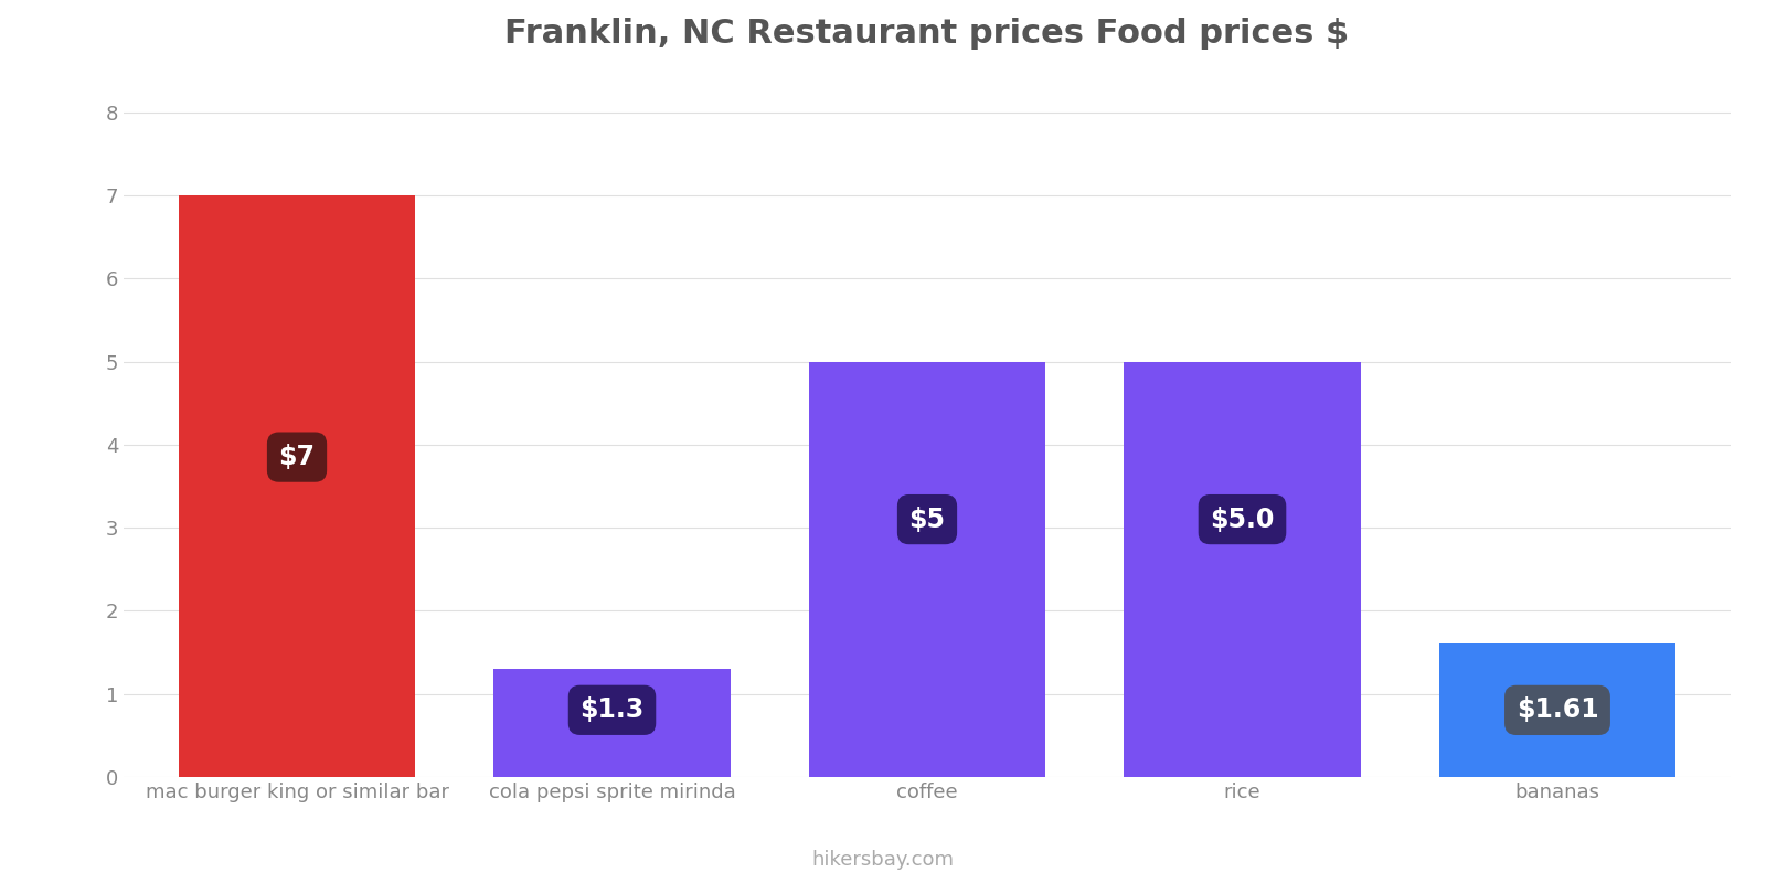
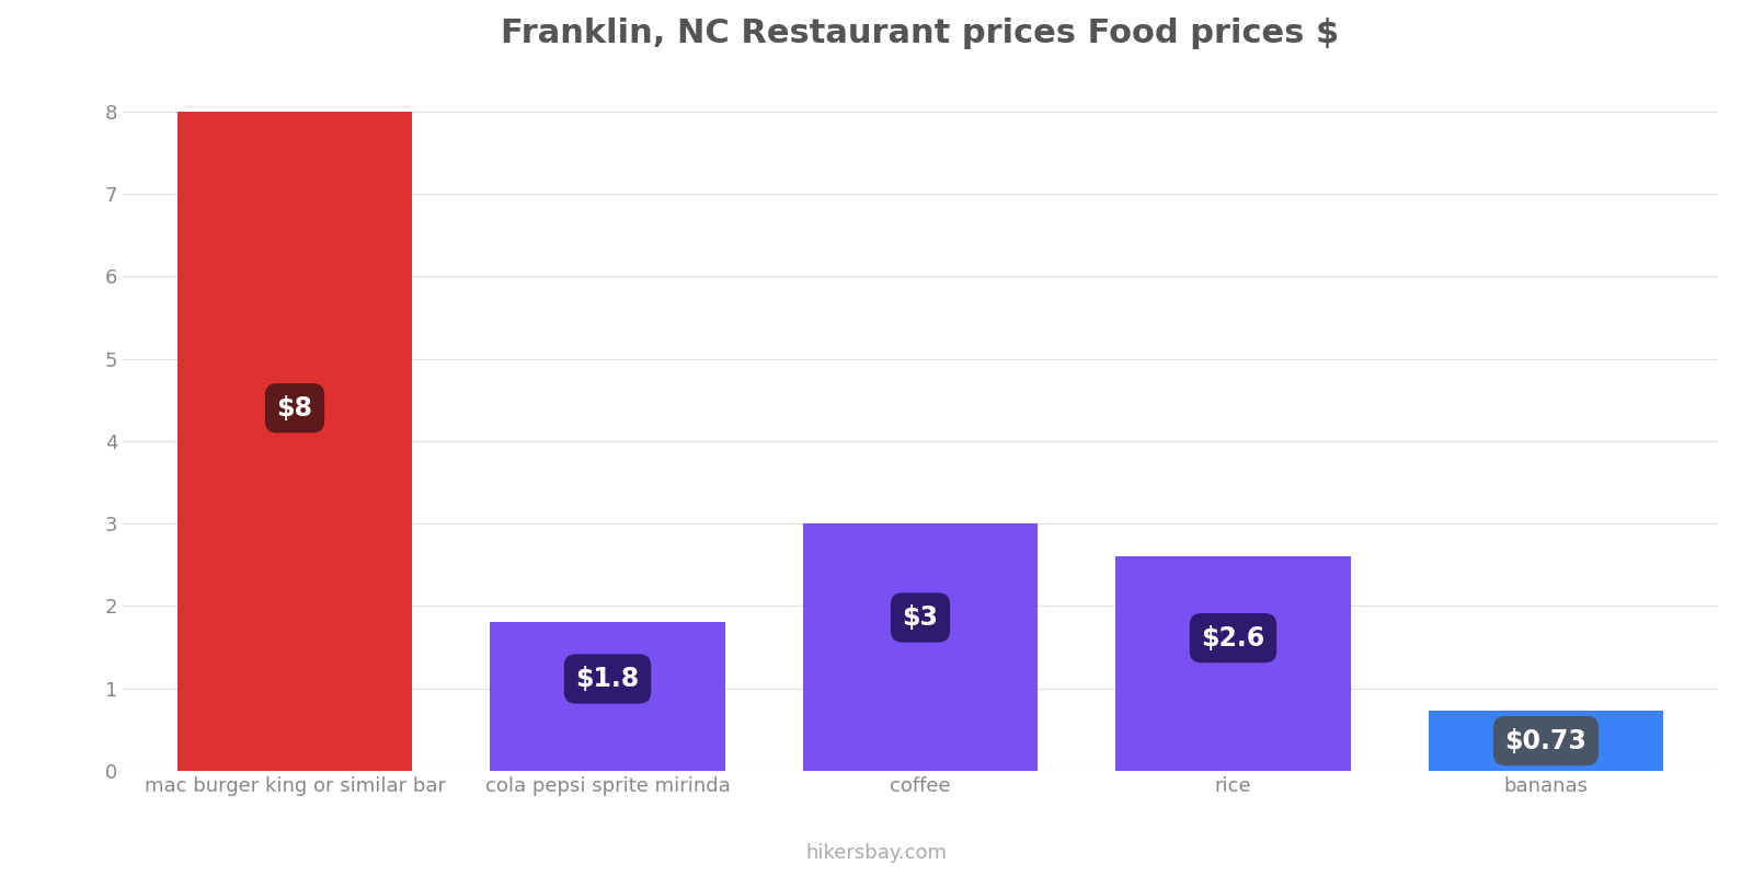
mac burger king or similar bar: $7 -> $8
cola pepsi sprite mirinda: $1.3 -> $1.8
coffee: $5 -> $3
rice: $5.0 -> $2.6
bananas: $1.61 -> $0.73
